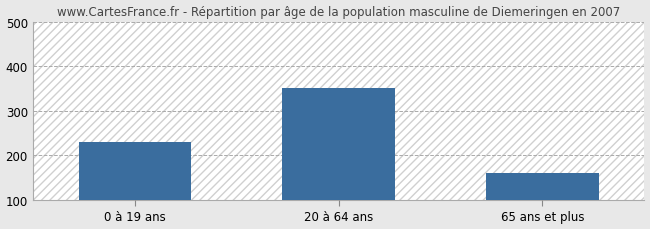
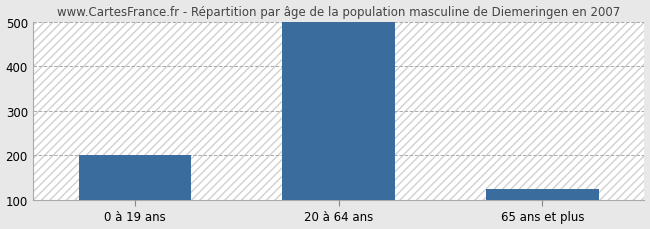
0 à 19 ans: 230 -> 200
20 à 64 ans: 350 -> 500
65 ans et plus: 160 -> 125
